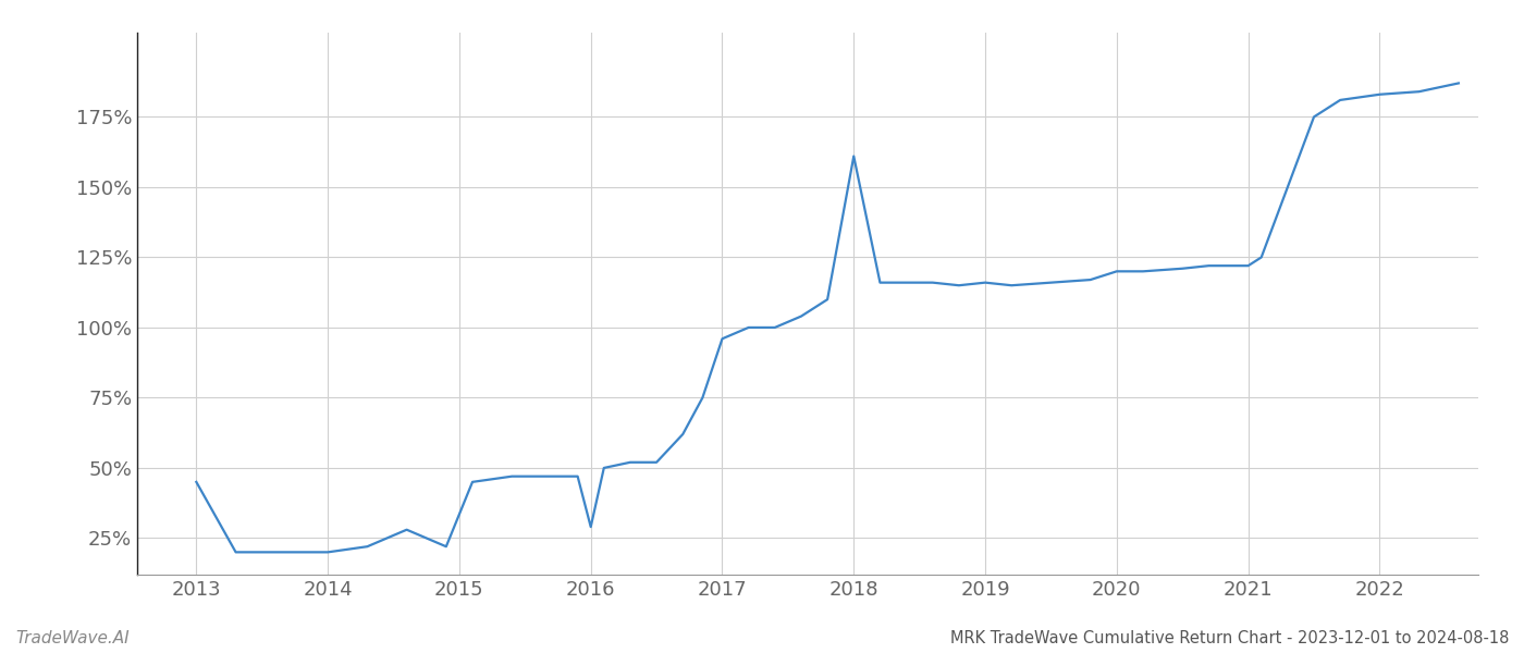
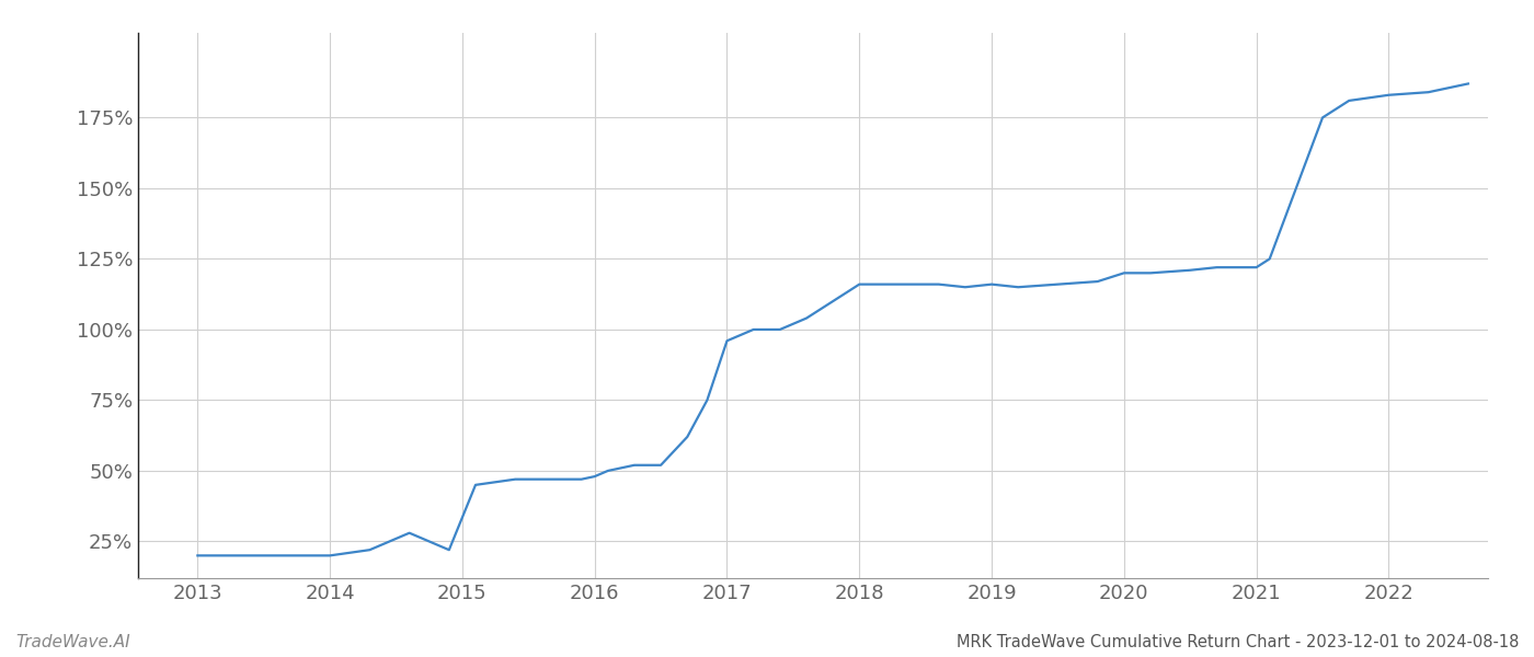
2013: 45% -> 20%
2016: 29% -> 48%
2018: 161% -> 116%
